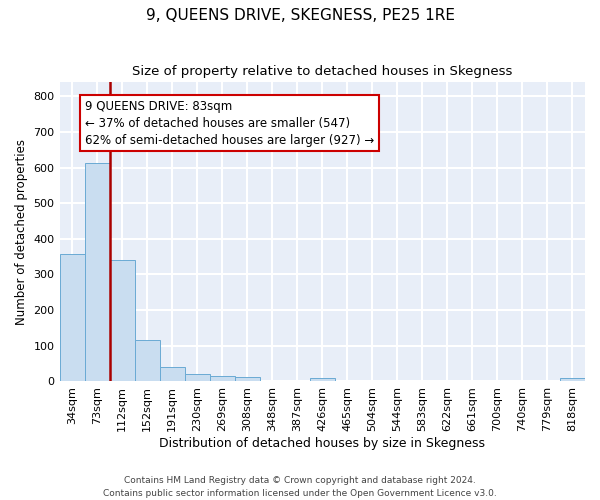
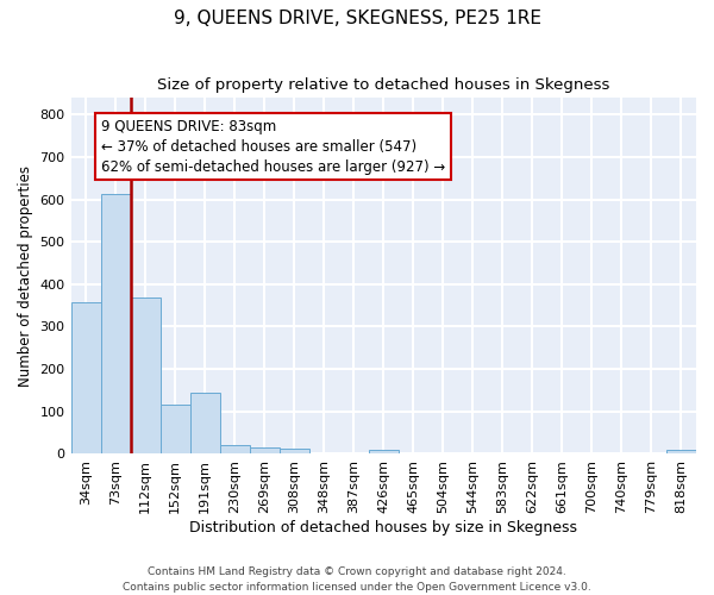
112sqm: 342 -> 370
191sqm: 40 -> 145
